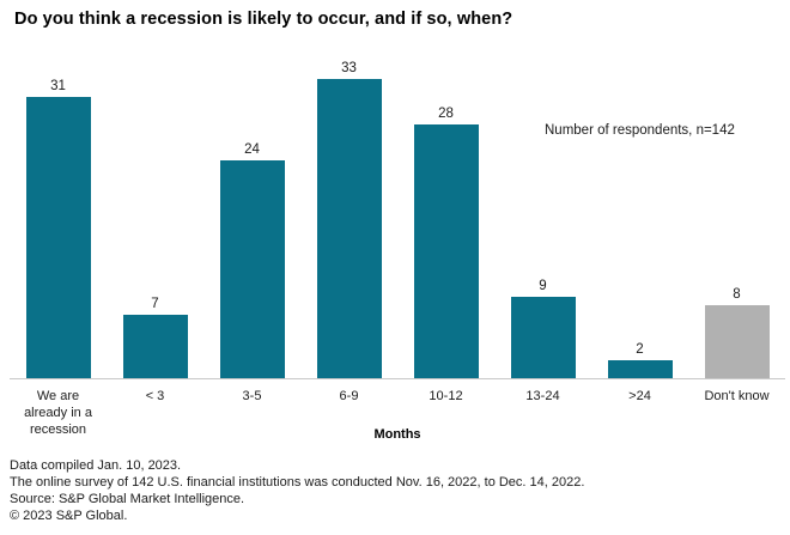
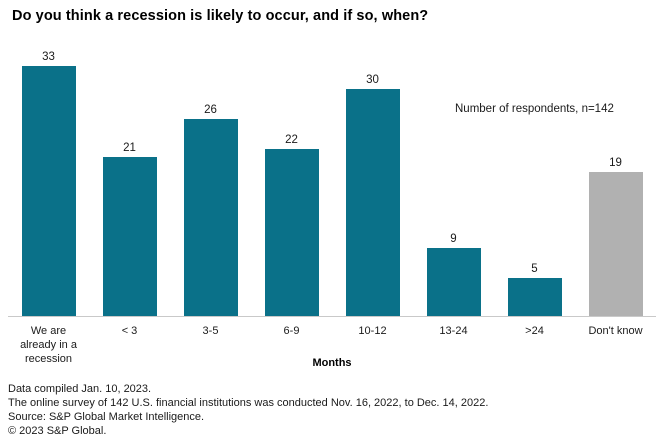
We are already in a recession: 31 -> 33
< 3: 7 -> 21
3-5: 24 -> 26
6-9: 33 -> 22
10-12: 28 -> 30
>24: 2 -> 5
Don't know: 8 -> 19
